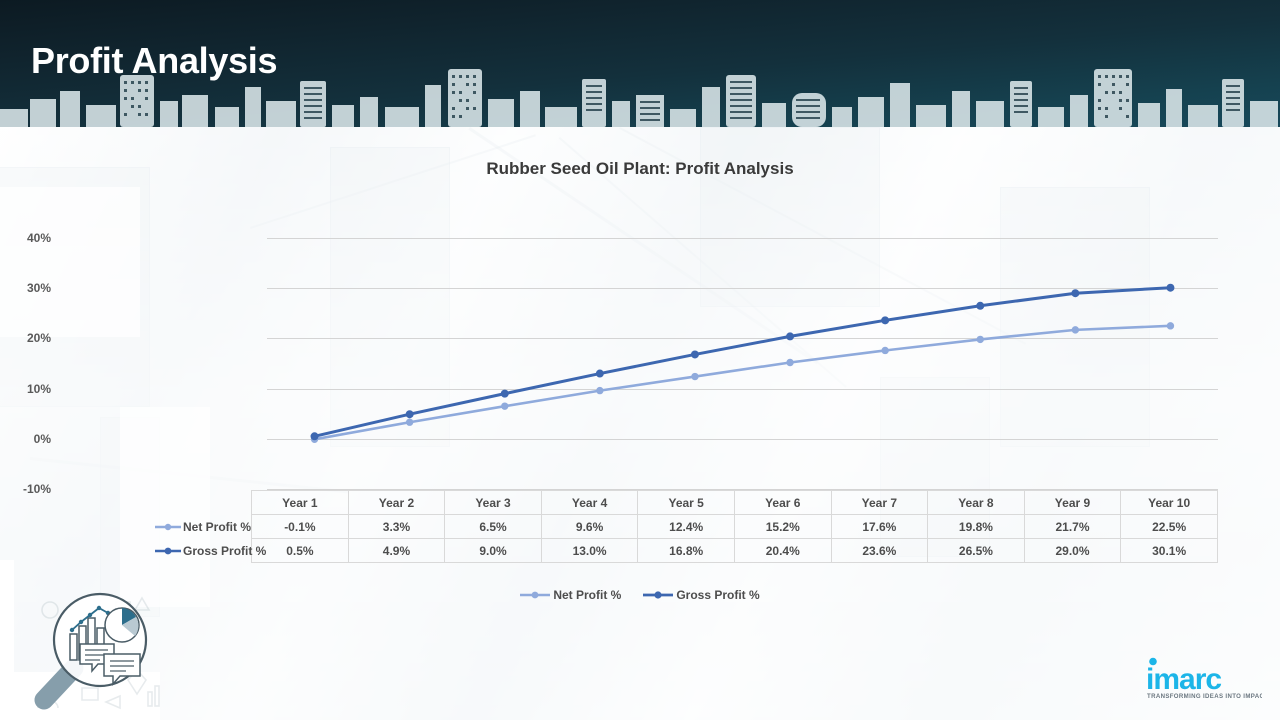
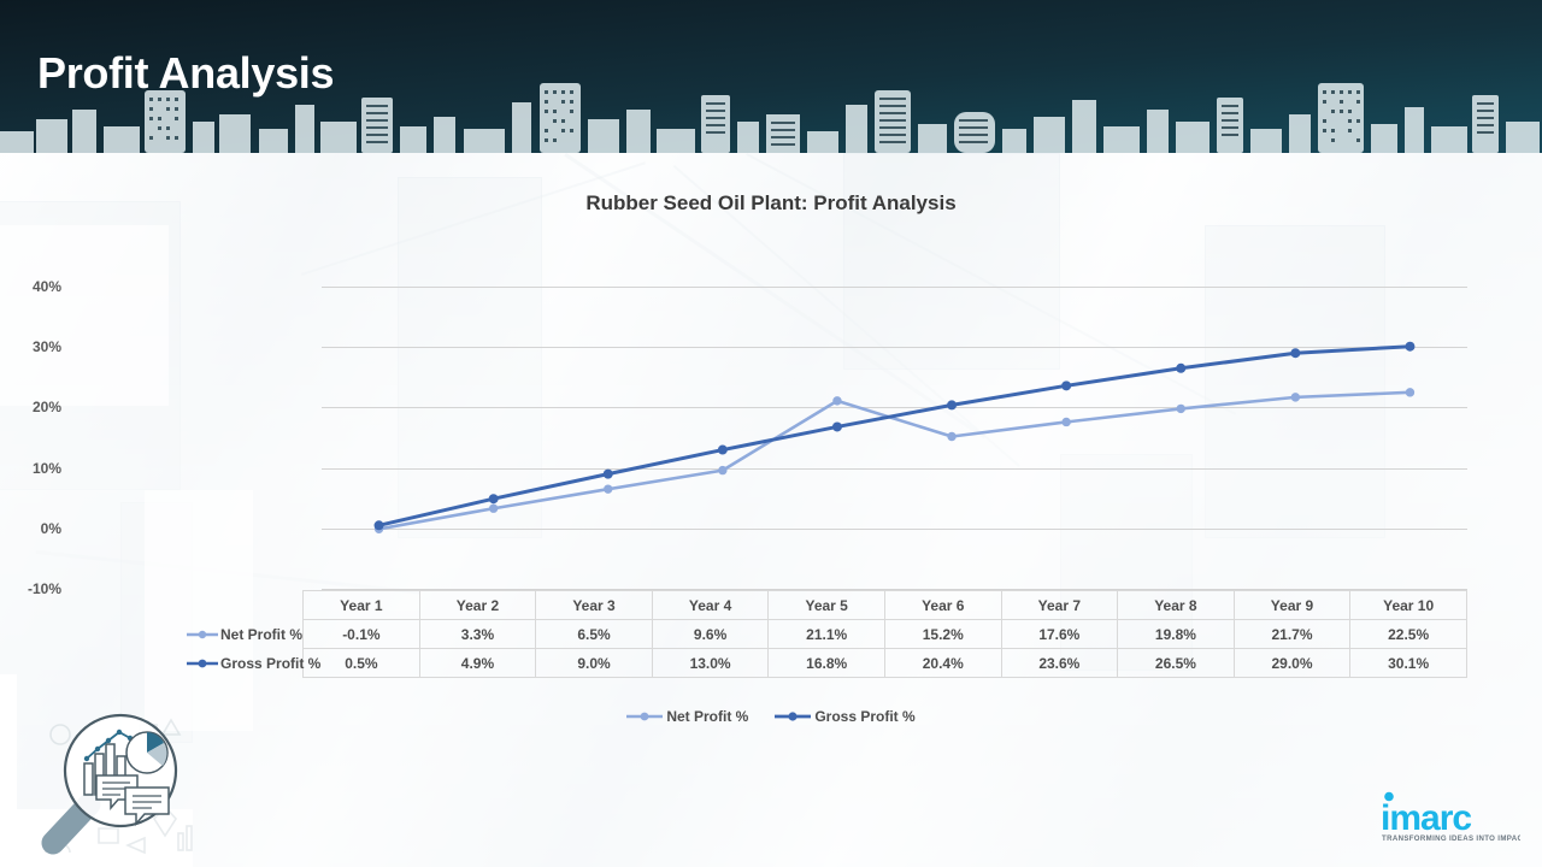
Net Profit %/Year 5: 12.4% -> 21.1%
